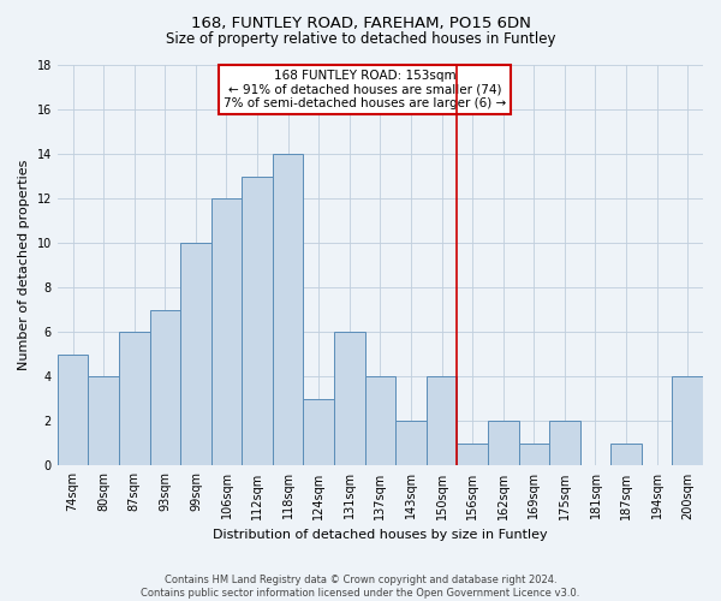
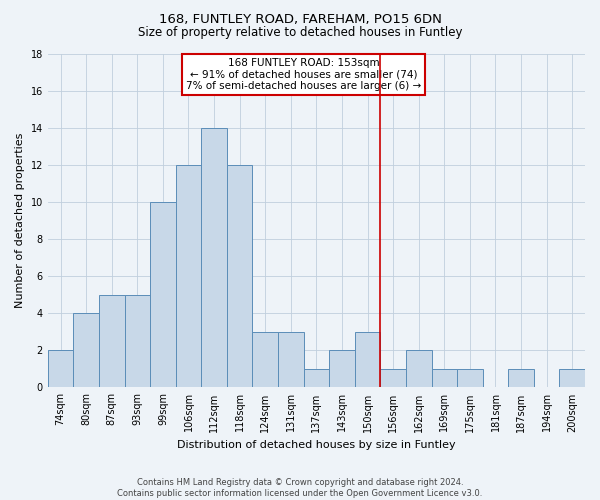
74sqm: 5 -> 2
87sqm: 6 -> 5
93sqm: 7 -> 5
112sqm: 13 -> 14
118sqm: 14 -> 12
131sqm: 6 -> 3
137sqm: 4 -> 1
150sqm: 4 -> 3
175sqm: 2 -> 1
200sqm: 4 -> 1
